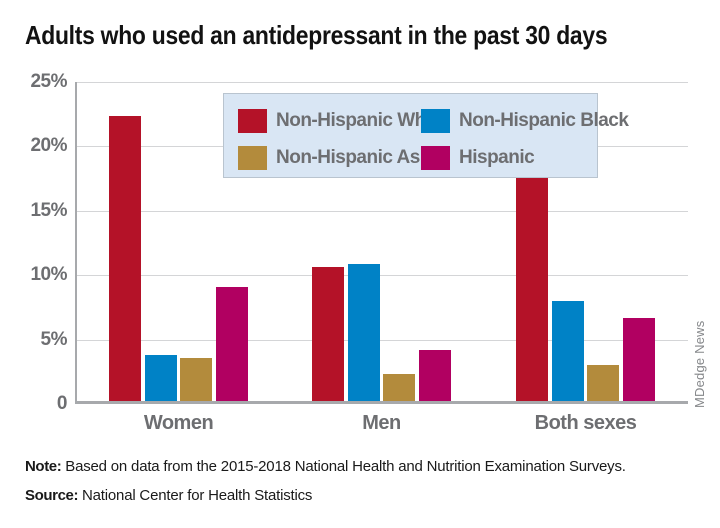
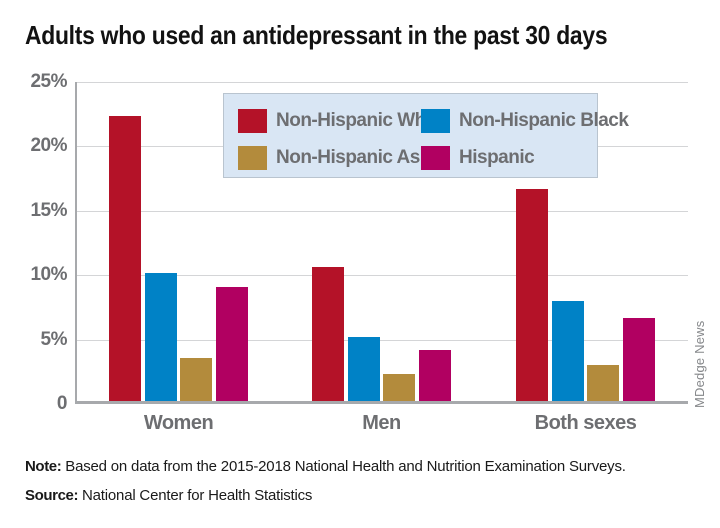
Non-Hispanic Black/Women: 3.6% -> 10.0%
Non-Hispanic Black/Men: 10.7% -> 5.0%
Non-Hispanic White/Both sexes: 18.7% -> 16.6%
